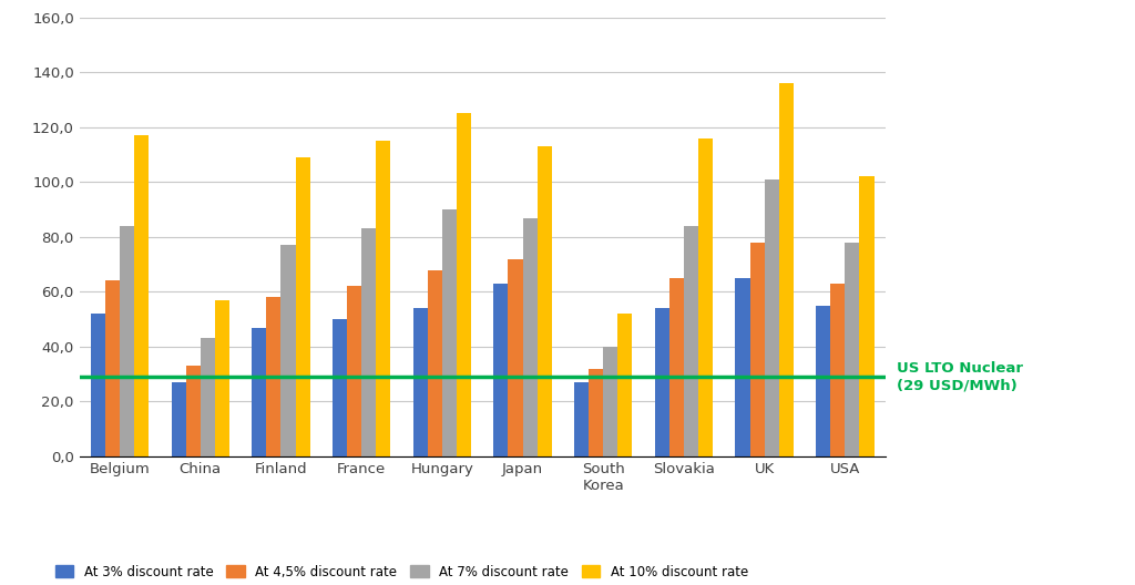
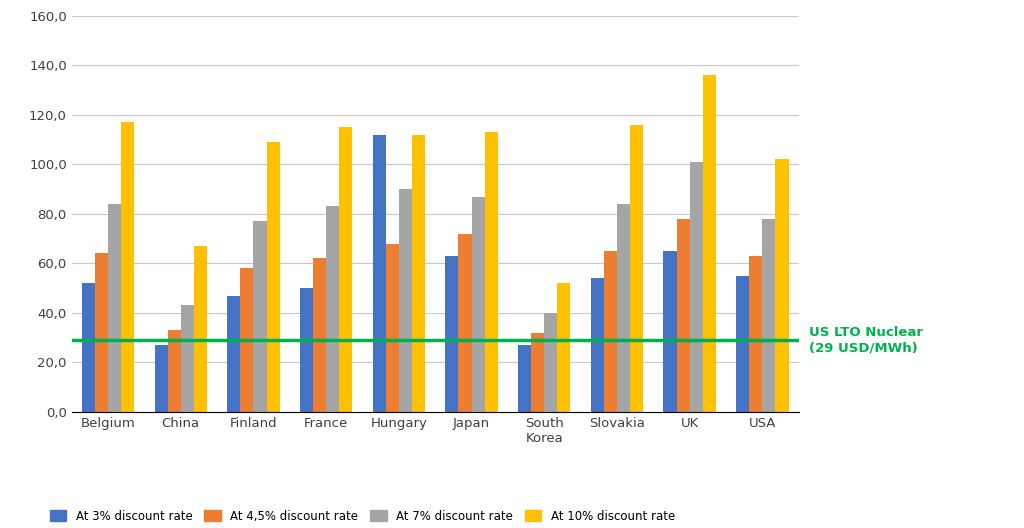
At 10% discount rate/China: 57 -> 67
At 3% discount rate/Hungary: 54 -> 112
At 10% discount rate/Hungary: 125 -> 112
